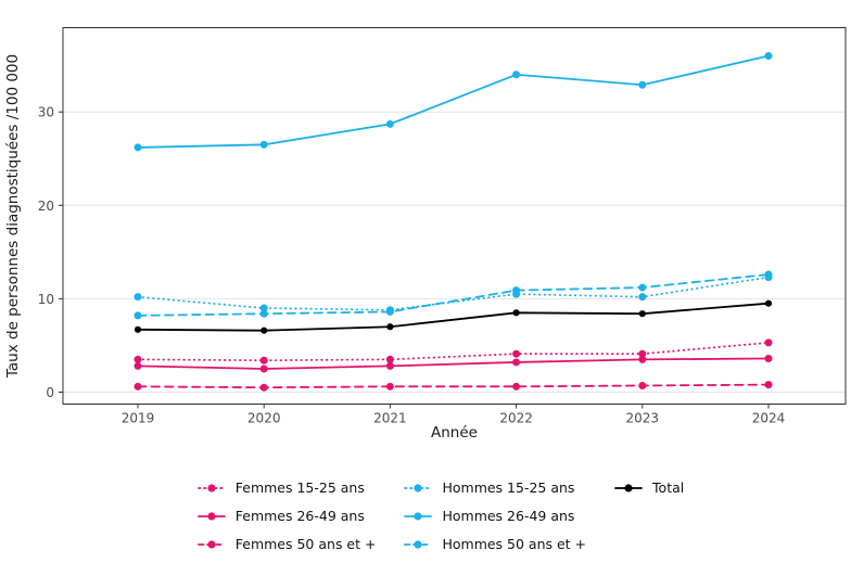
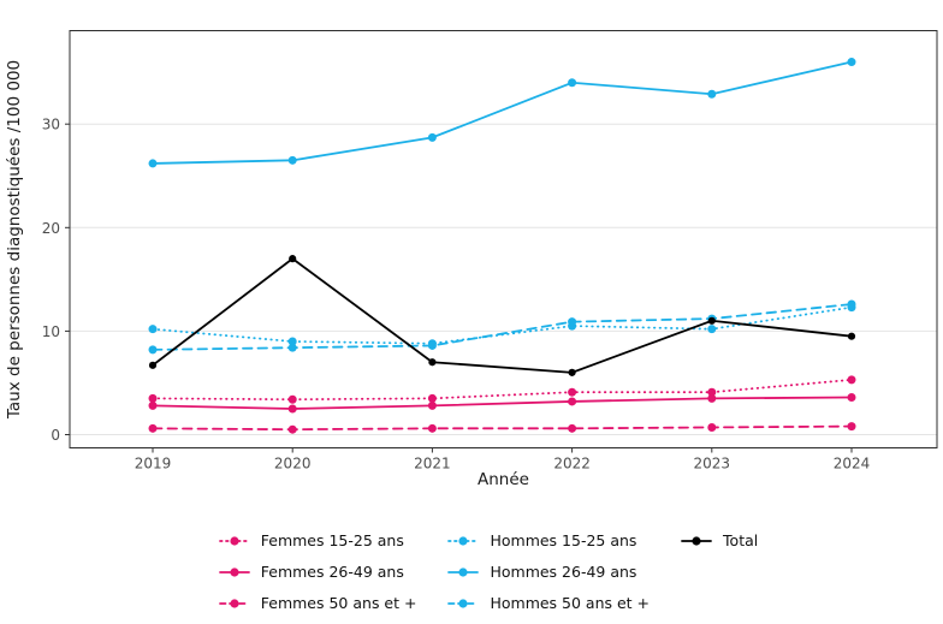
Total/2020: 7 -> 17
Total/2022: 8 -> 6
Total/2023: 8 -> 11
